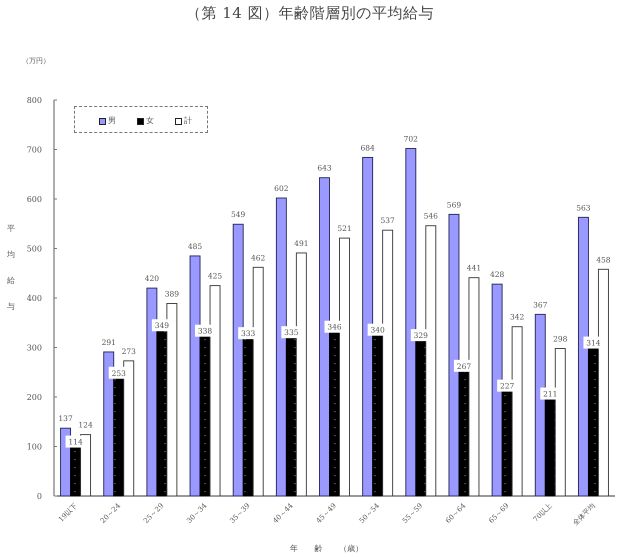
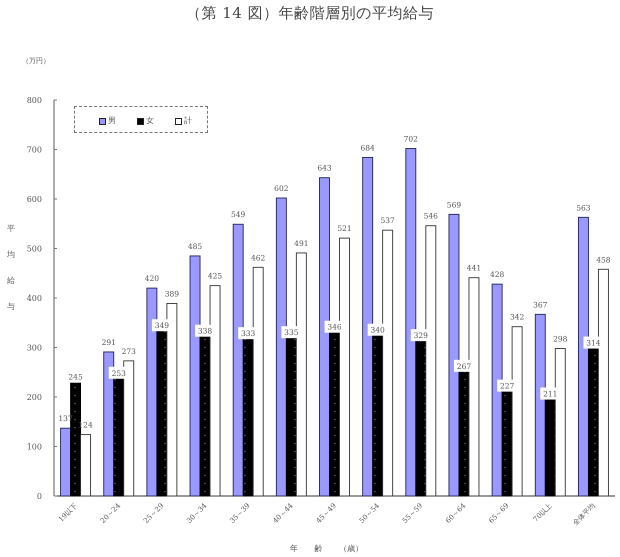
女/19以下: 114 -> 245
